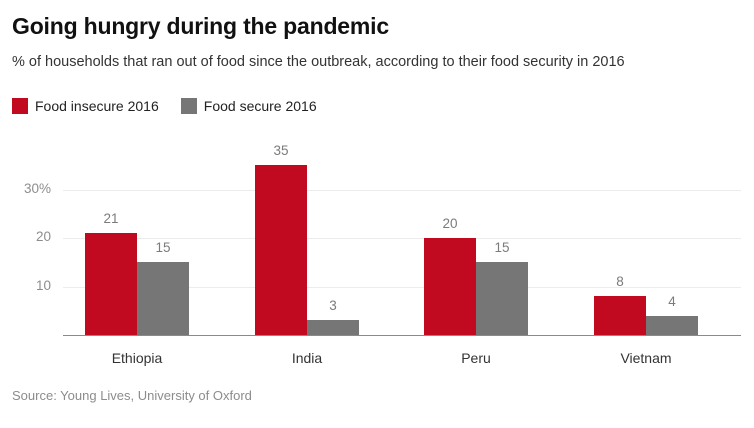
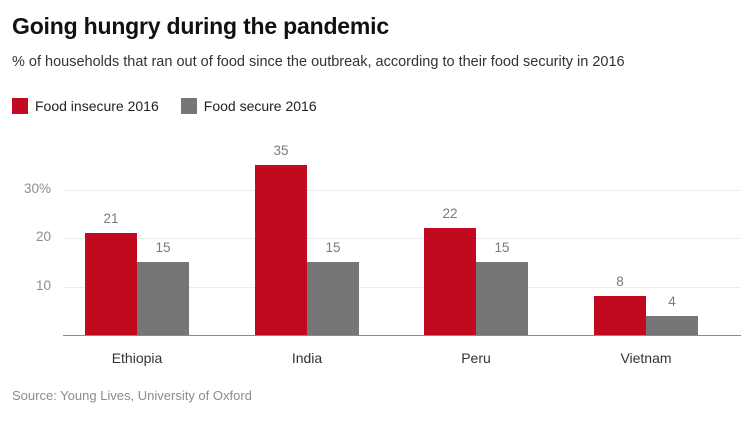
Food secure 2016/India: 3 -> 15
Food insecure 2016/Peru: 20 -> 22
